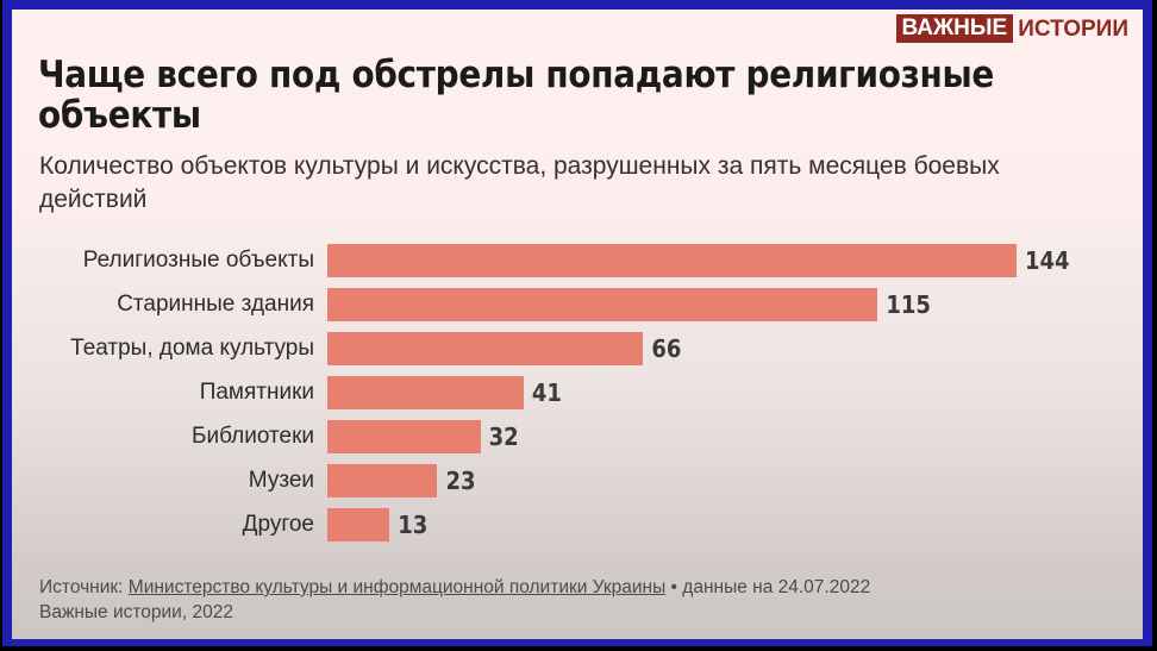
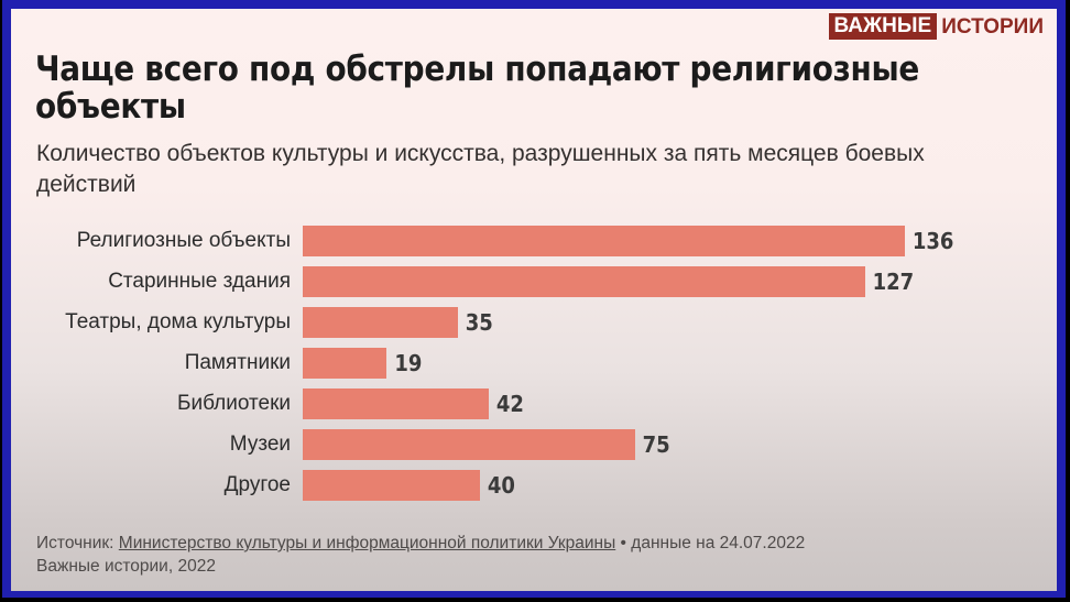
Религиозные объекты: 144 -> 136
Старинные здания: 115 -> 127
Театры, дома культуры: 66 -> 35
Памятники: 41 -> 19
Библиотеки: 32 -> 42
Музеи: 23 -> 75
Другое: 13 -> 40
